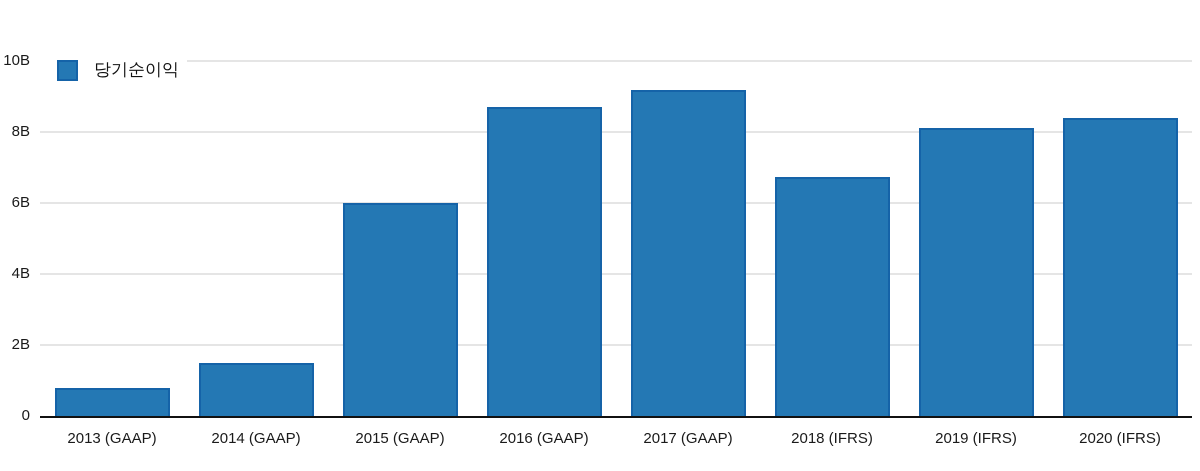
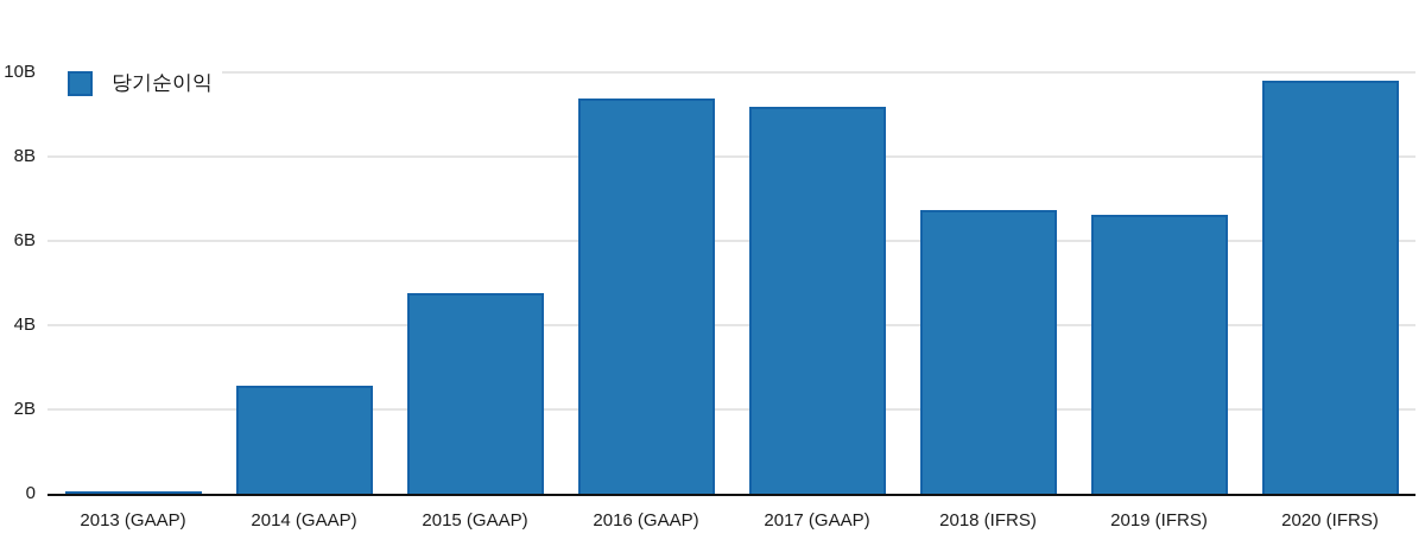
2013 (GAAP): 0.8B -> 0.1B
2014 (GAAP): 1.5B -> 2.6B
2015 (GAAP): 6.0B -> 4.8B
2016 (GAAP): 8.7B -> 9.4B
2019 (IFRS): 8.1B -> 6.6B
2020 (IFRS): 8.4B -> 9.8B
